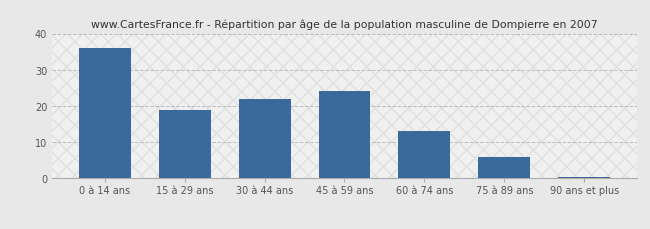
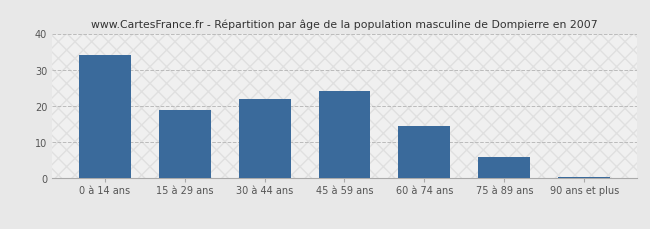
0 à 14 ans: 36.0 -> 34.0
60 à 74 ans: 13.0 -> 14.5
